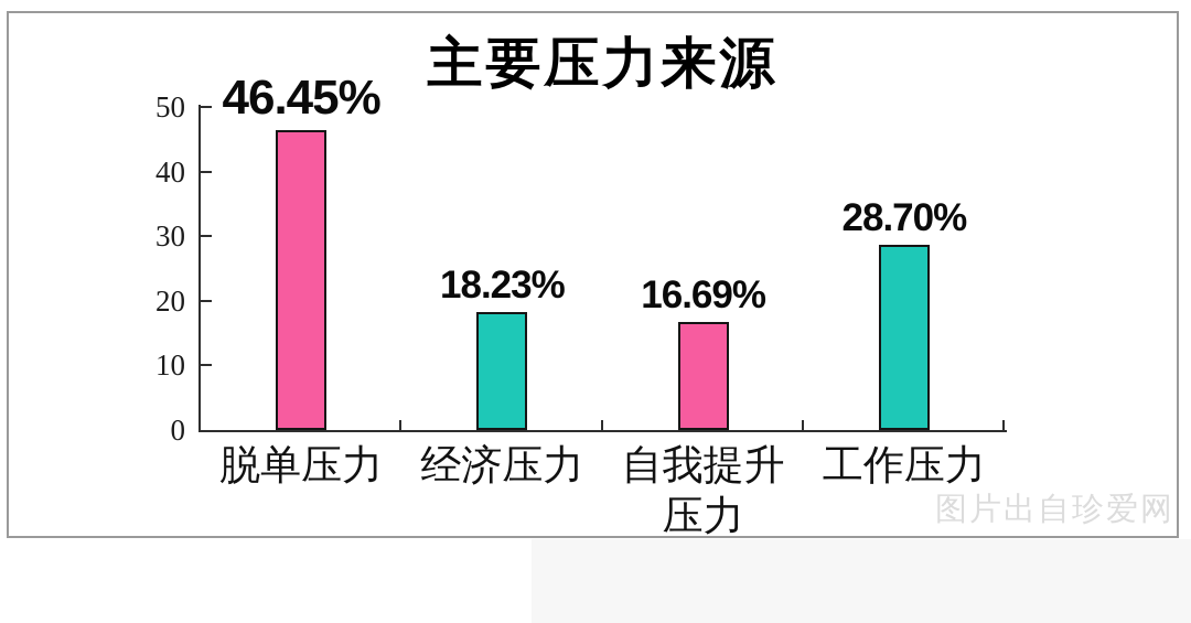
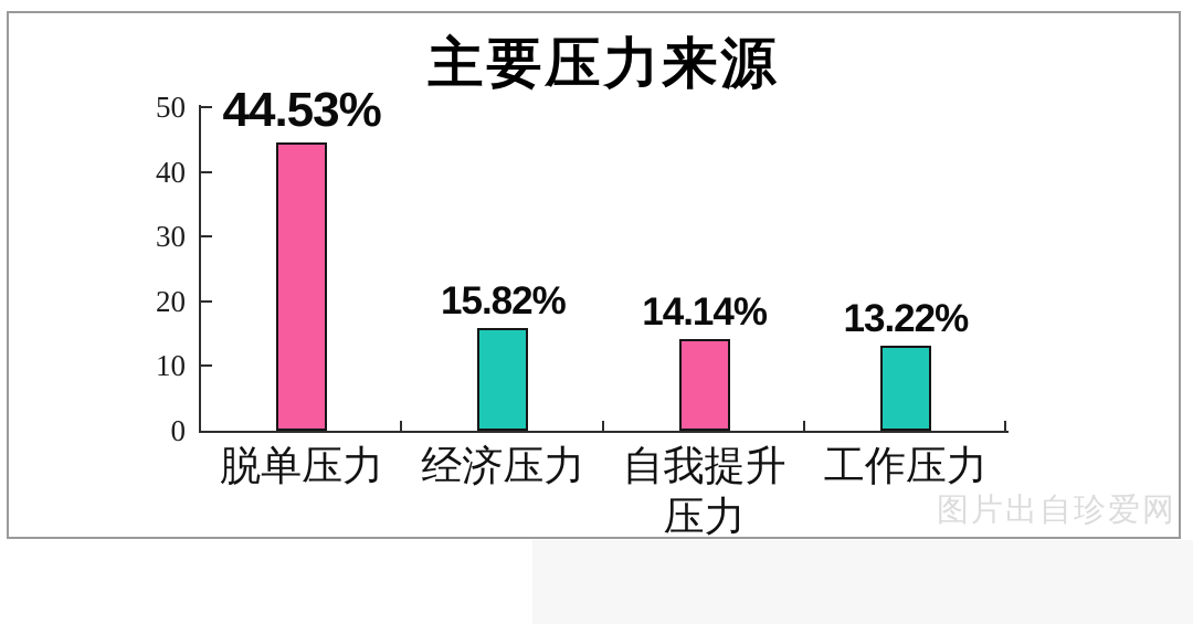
脱单压力: 46.45% -> 44.53%
经济压力: 18.23% -> 15.82%
自我提升 压力: 16.69% -> 14.14%
工作压力: 28.70% -> 13.22%
